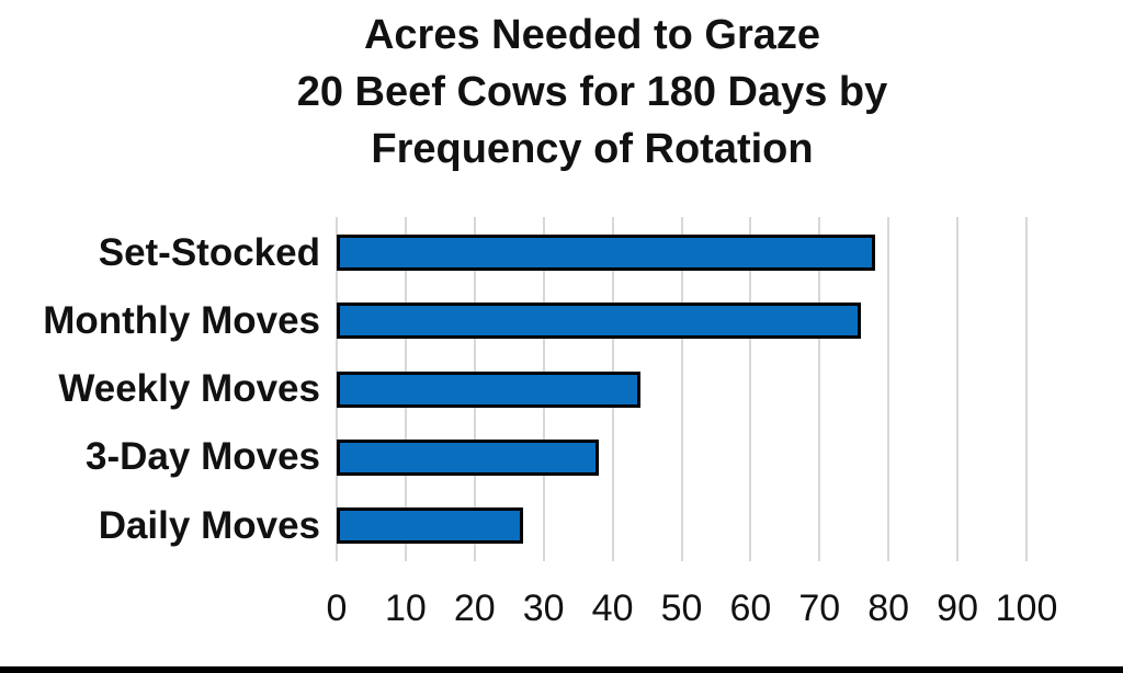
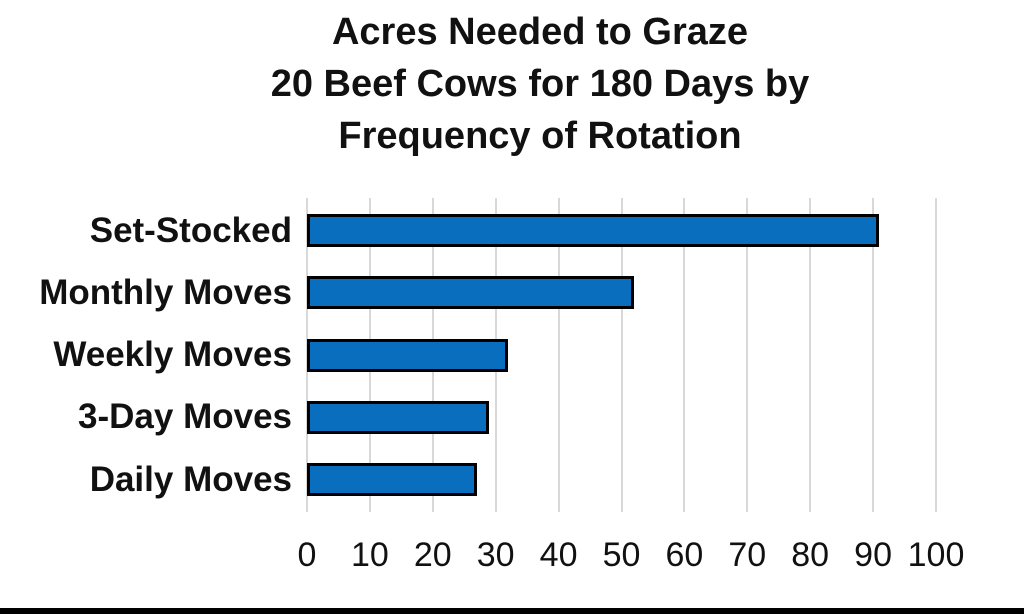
Set-Stocked: 78 -> 91
Monthly Moves: 76 -> 52
Weekly Moves: 44 -> 32
3-Day Moves: 38 -> 29
